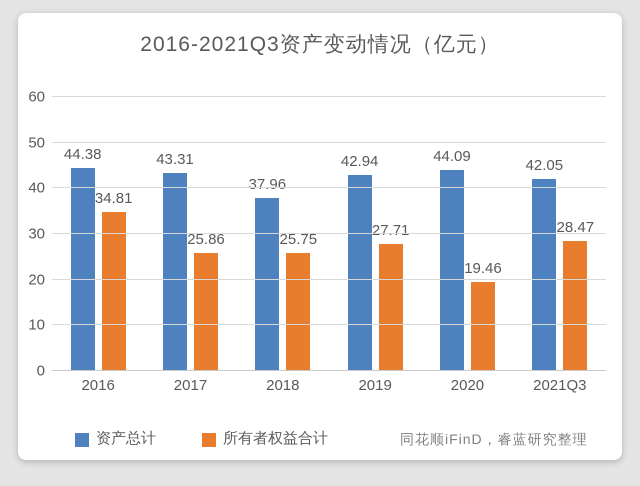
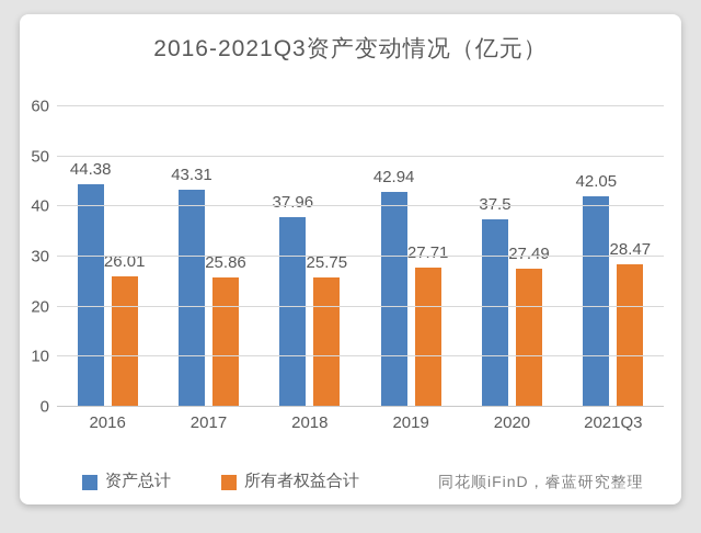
所有者权益合计/2016: 34.81 -> 26.01
资产总计/2020: 44.09 -> 37.5
所有者权益合计/2020: 19.46 -> 27.49
